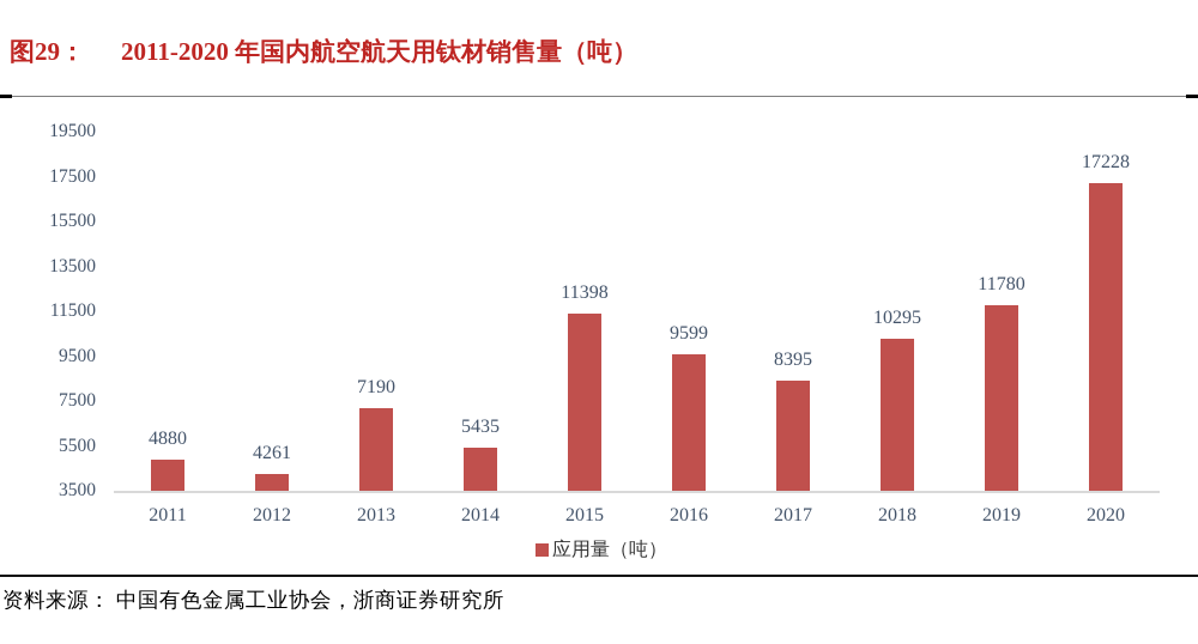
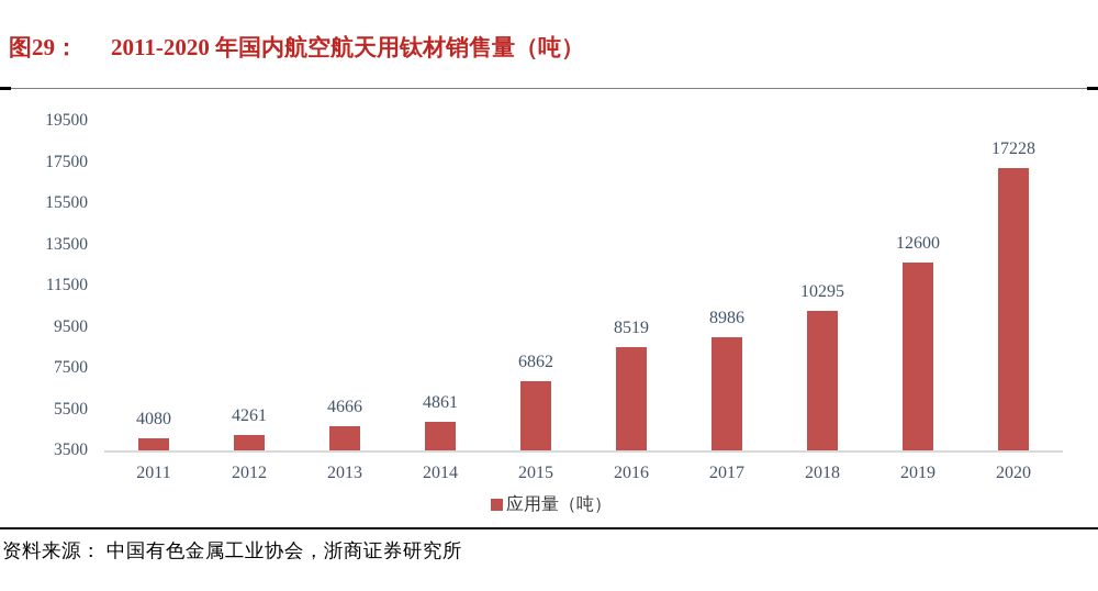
2011: 4880 -> 4080
2013: 7190 -> 4666
2014: 5435 -> 4861
2015: 11398 -> 6862
2016: 9599 -> 8519
2017: 8395 -> 8986
2019: 11780 -> 12600
